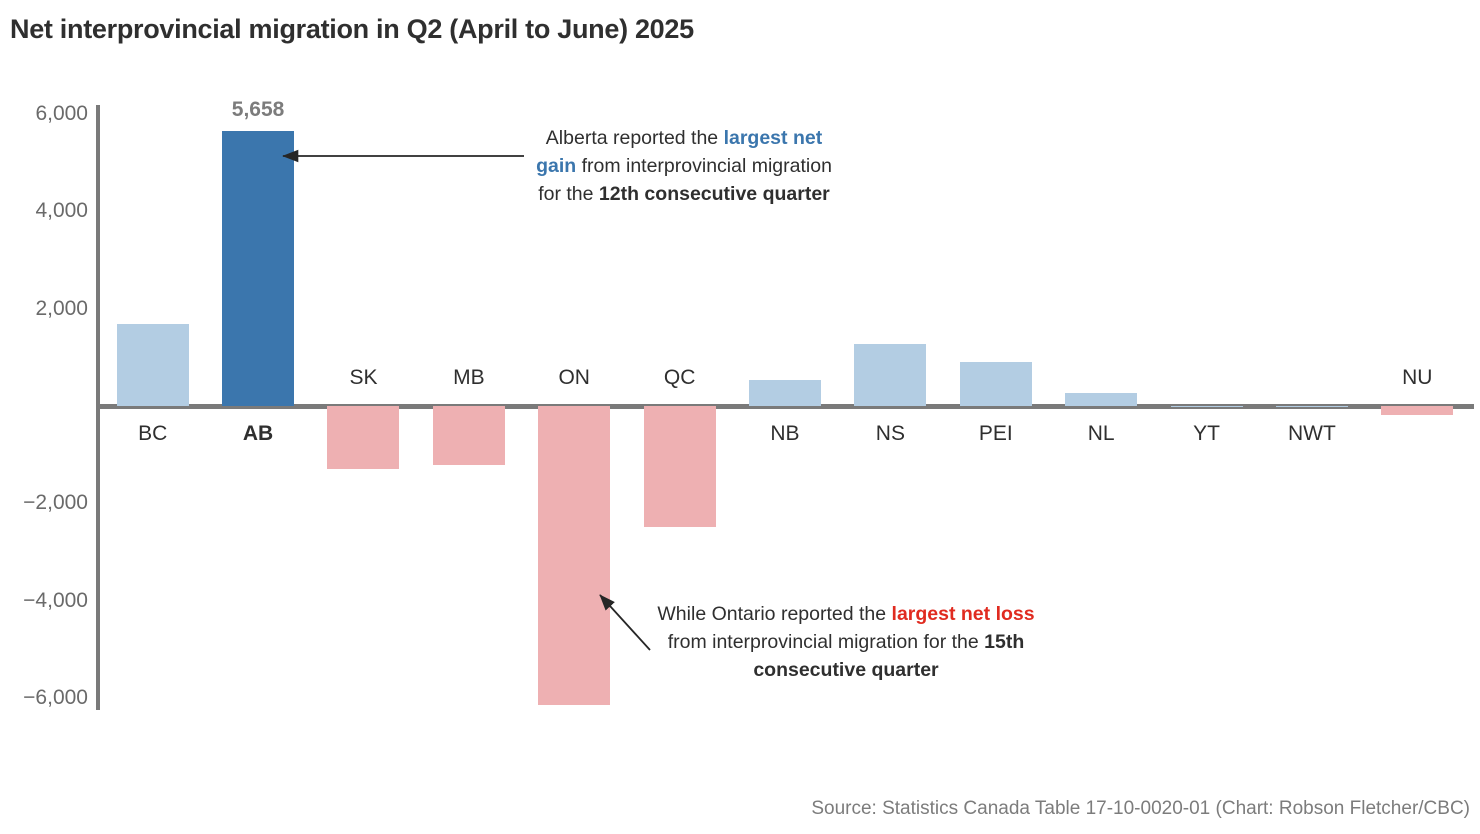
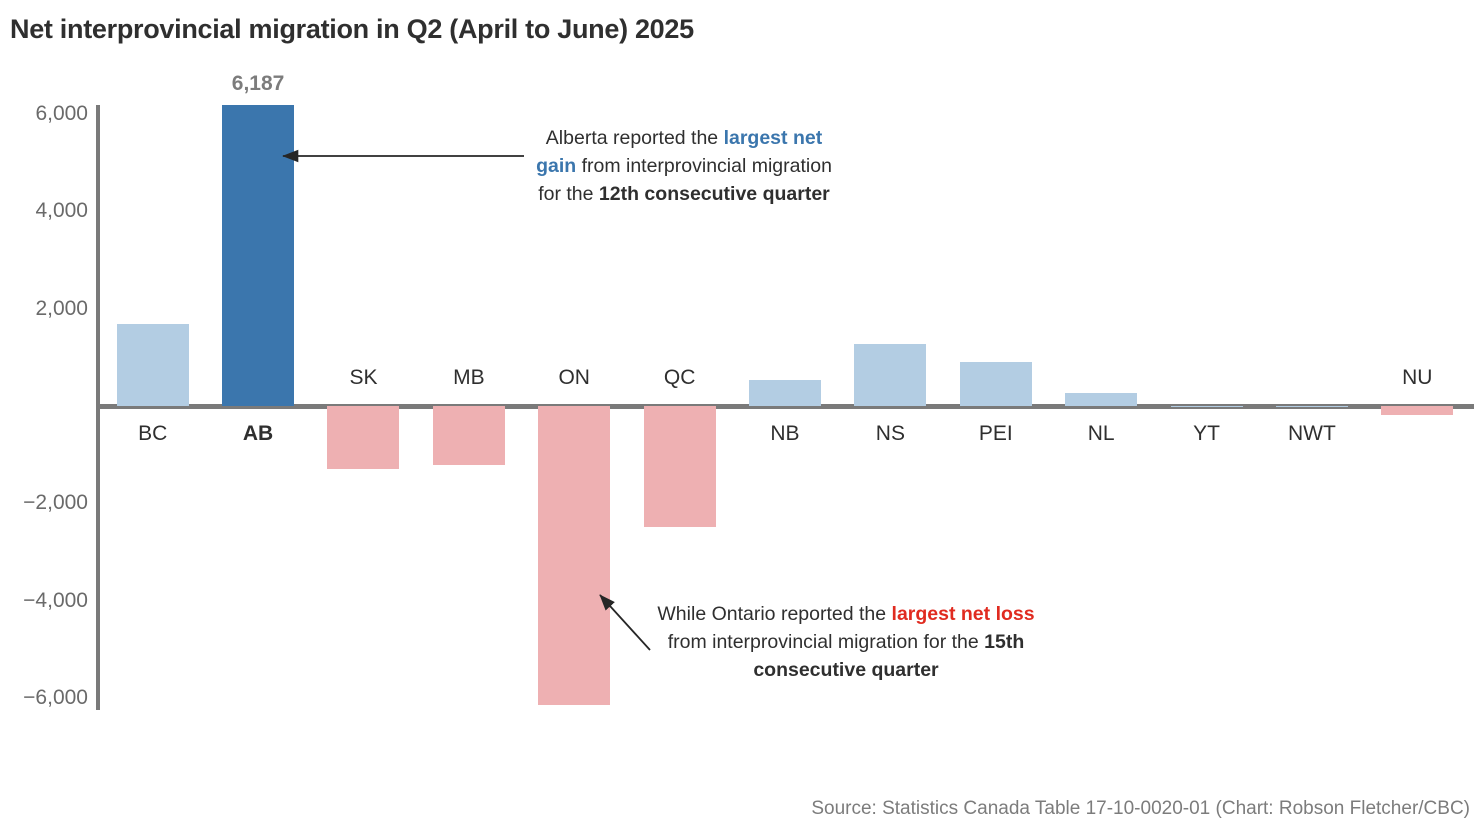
AB: 5,658 -> 6,187
